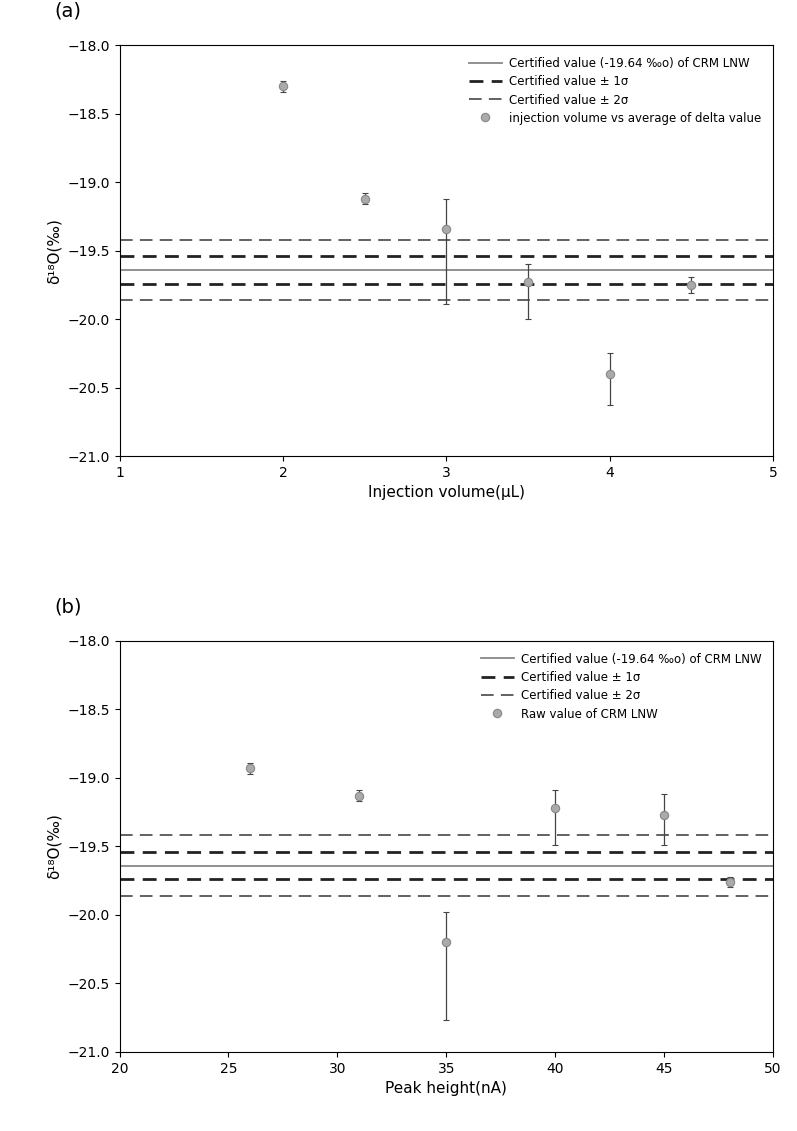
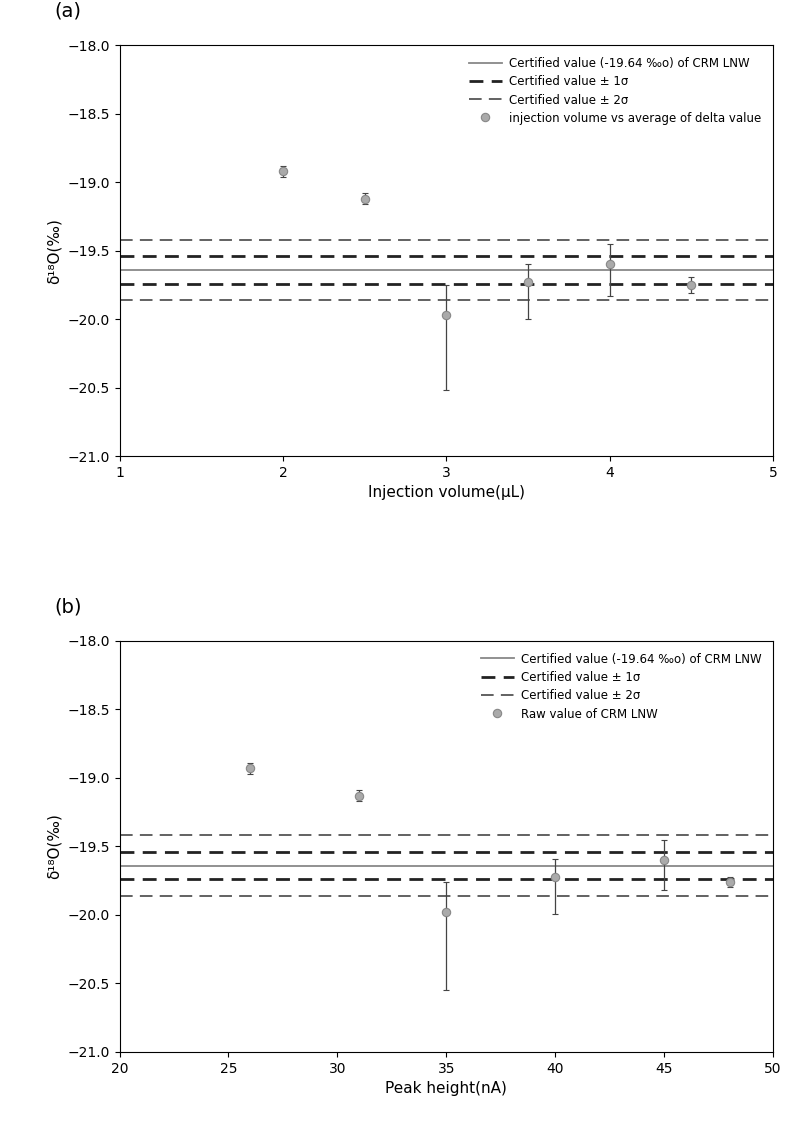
2: -18.30 -> -18.92
3: -19.34 -> -19.97
4: -20.40 -> -19.60
35: -20.20 -> -19.98
40: -19.22 -> -19.72
45: -19.27 -> -19.60
